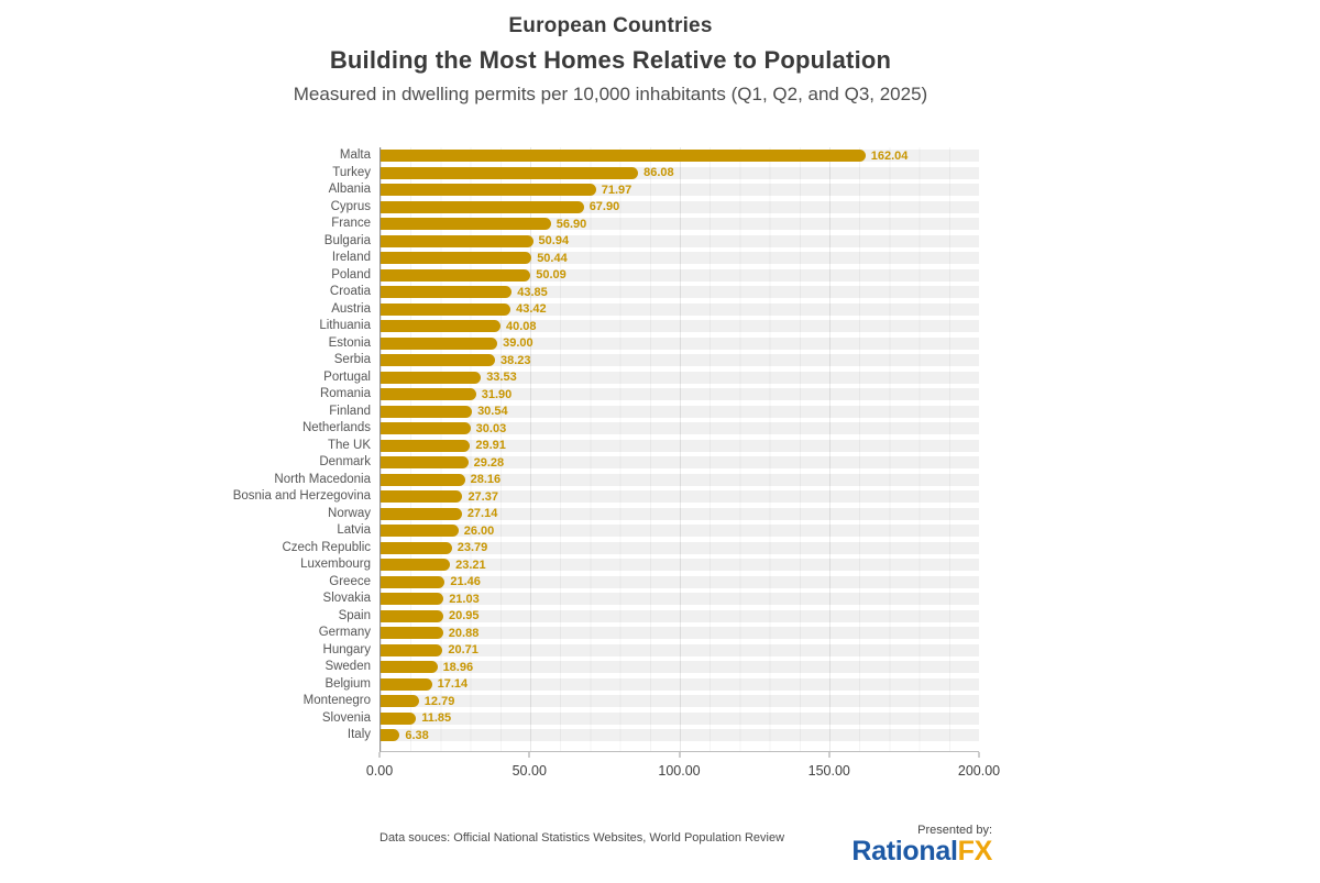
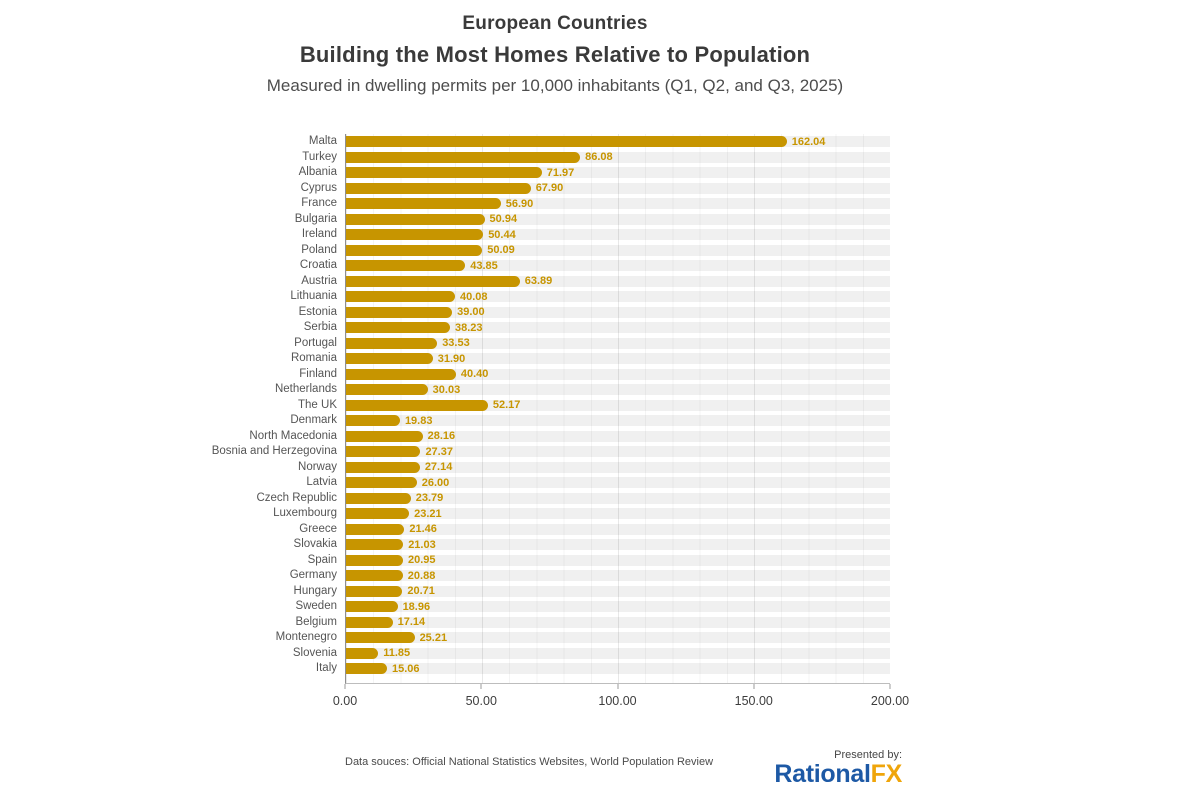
Austria: 43.42 -> 63.89
Finland: 30.54 -> 40.40
The UK: 29.91 -> 52.17
Denmark: 29.28 -> 19.83
Montenegro: 12.79 -> 25.21
Italy: 6.38 -> 15.06
